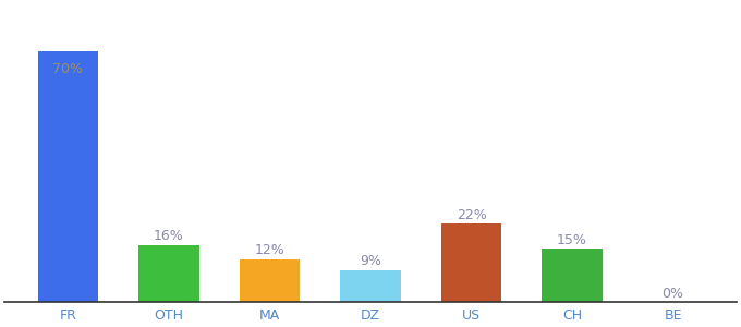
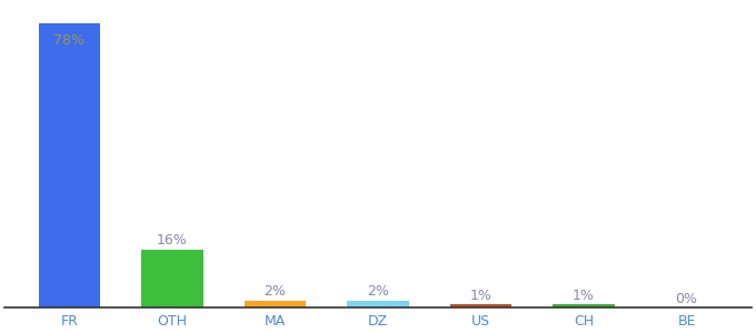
FR: 70% -> 78%
MA: 12% -> 2%
DZ: 9% -> 2%
US: 22% -> 1%
CH: 15% -> 1%
